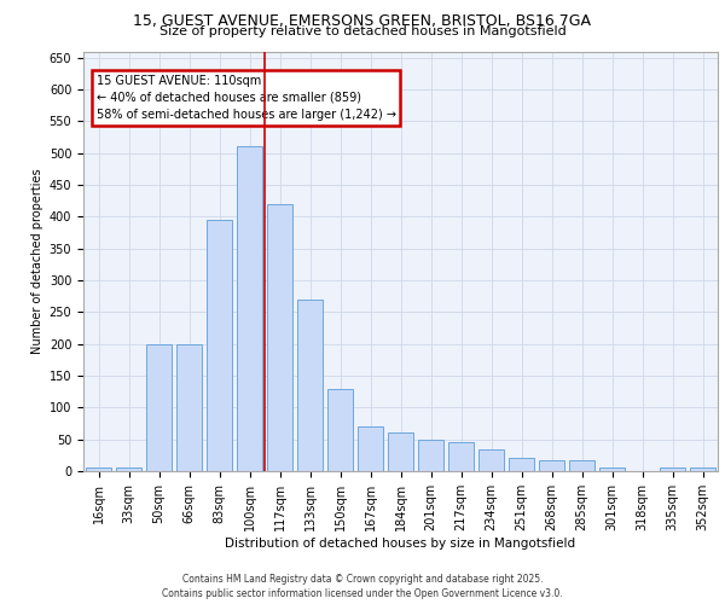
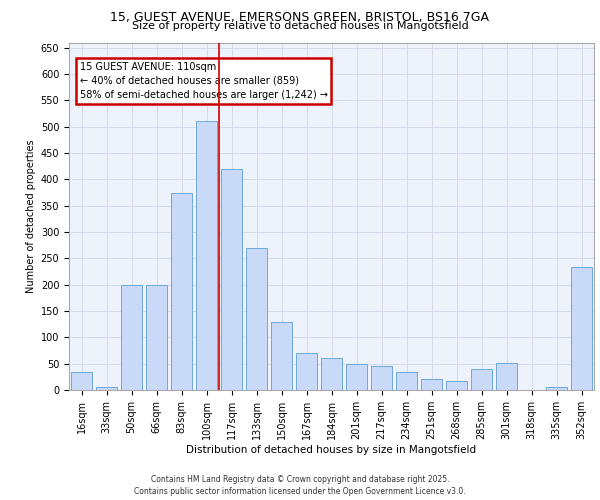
16sqm: 5 -> 34
83sqm: 395 -> 374
285sqm: 18 -> 40
301sqm: 5 -> 52
352sqm: 5 -> 234
